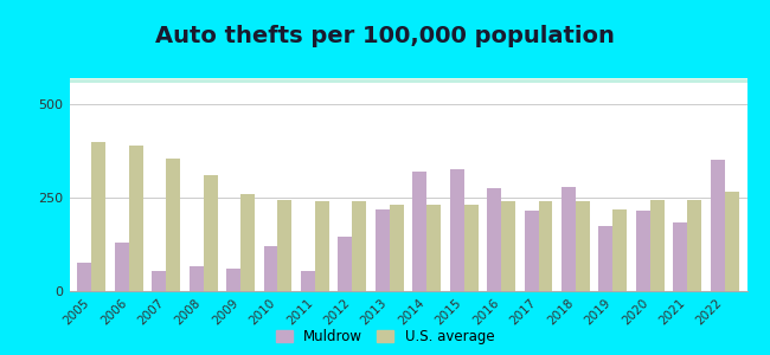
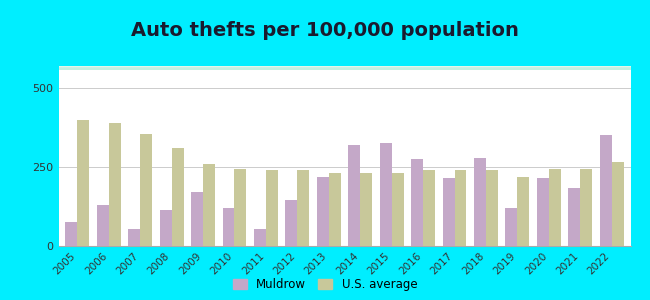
Muldrow/2008: 65 -> 115
Muldrow/2009: 60 -> 170
Muldrow/2019: 175 -> 120
